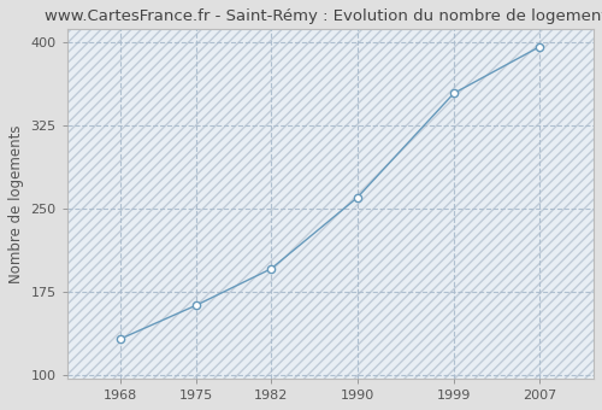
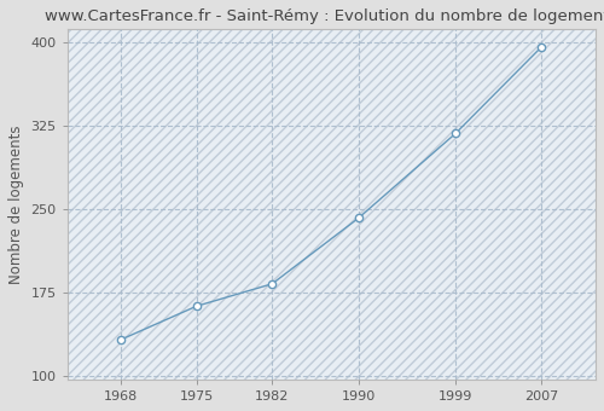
1982: 196 -> 183
1990: 260 -> 242
1999: 354 -> 318
